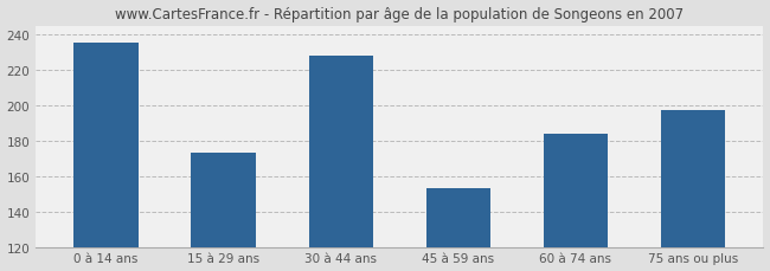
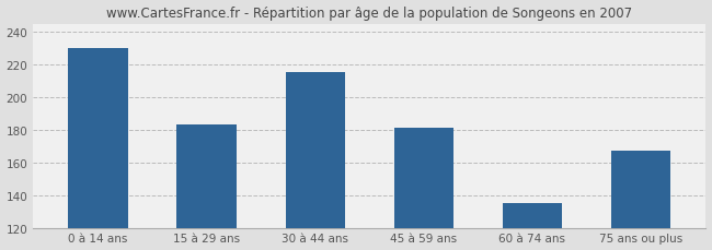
0 à 14 ans: 235 -> 230
15 à 29 ans: 173 -> 183
30 à 44 ans: 228 -> 215
45 à 59 ans: 153 -> 181
60 à 74 ans: 184 -> 135
75 ans ou plus: 197 -> 167
